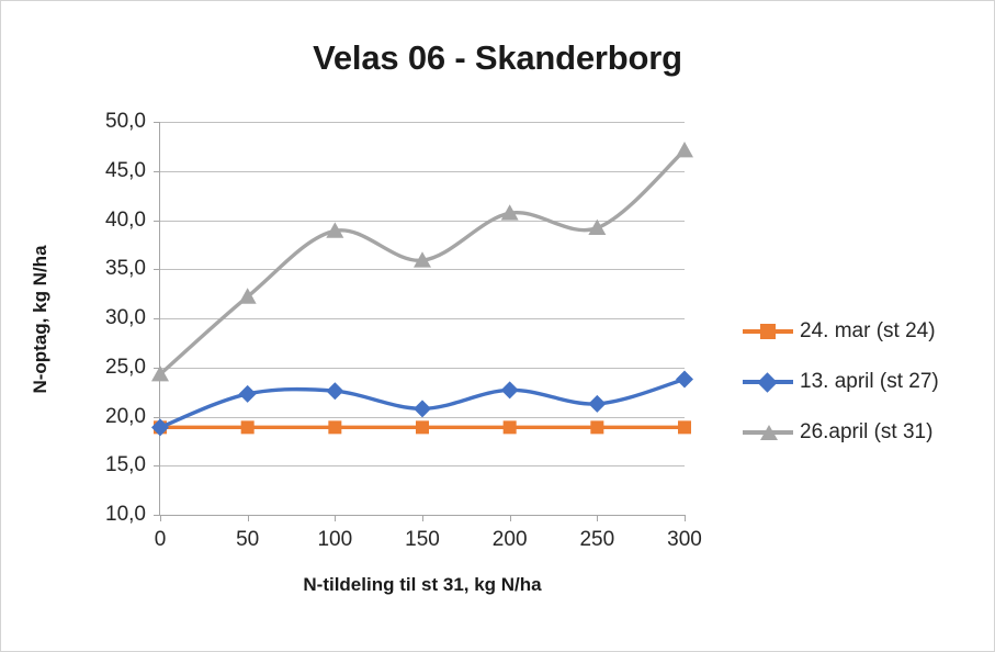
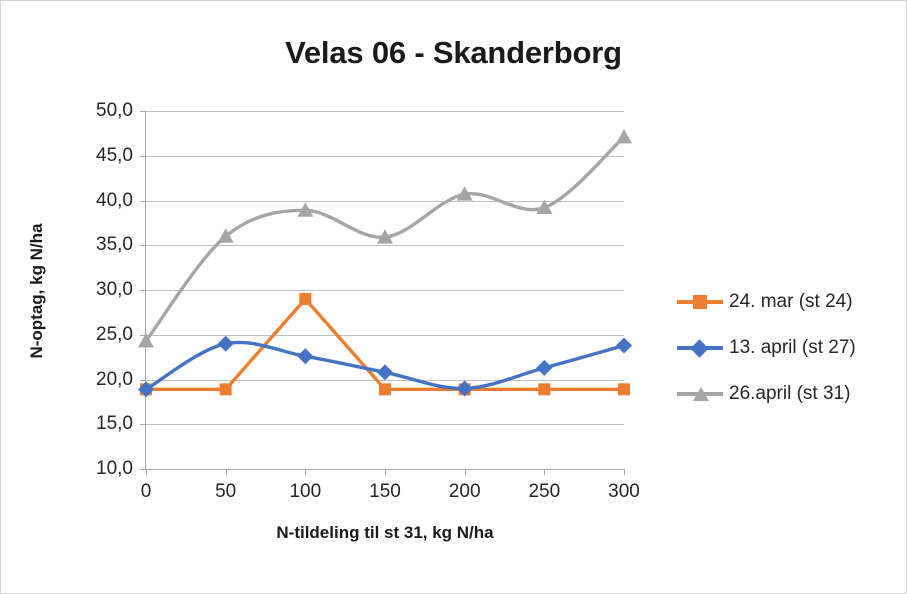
13. april (st 27)/50: 22 -> 24
26.april (st 31)/50: 32 -> 36
24. mar (st 24)/100: 19 -> 29
13. april (st 27)/200: 23 -> 19
